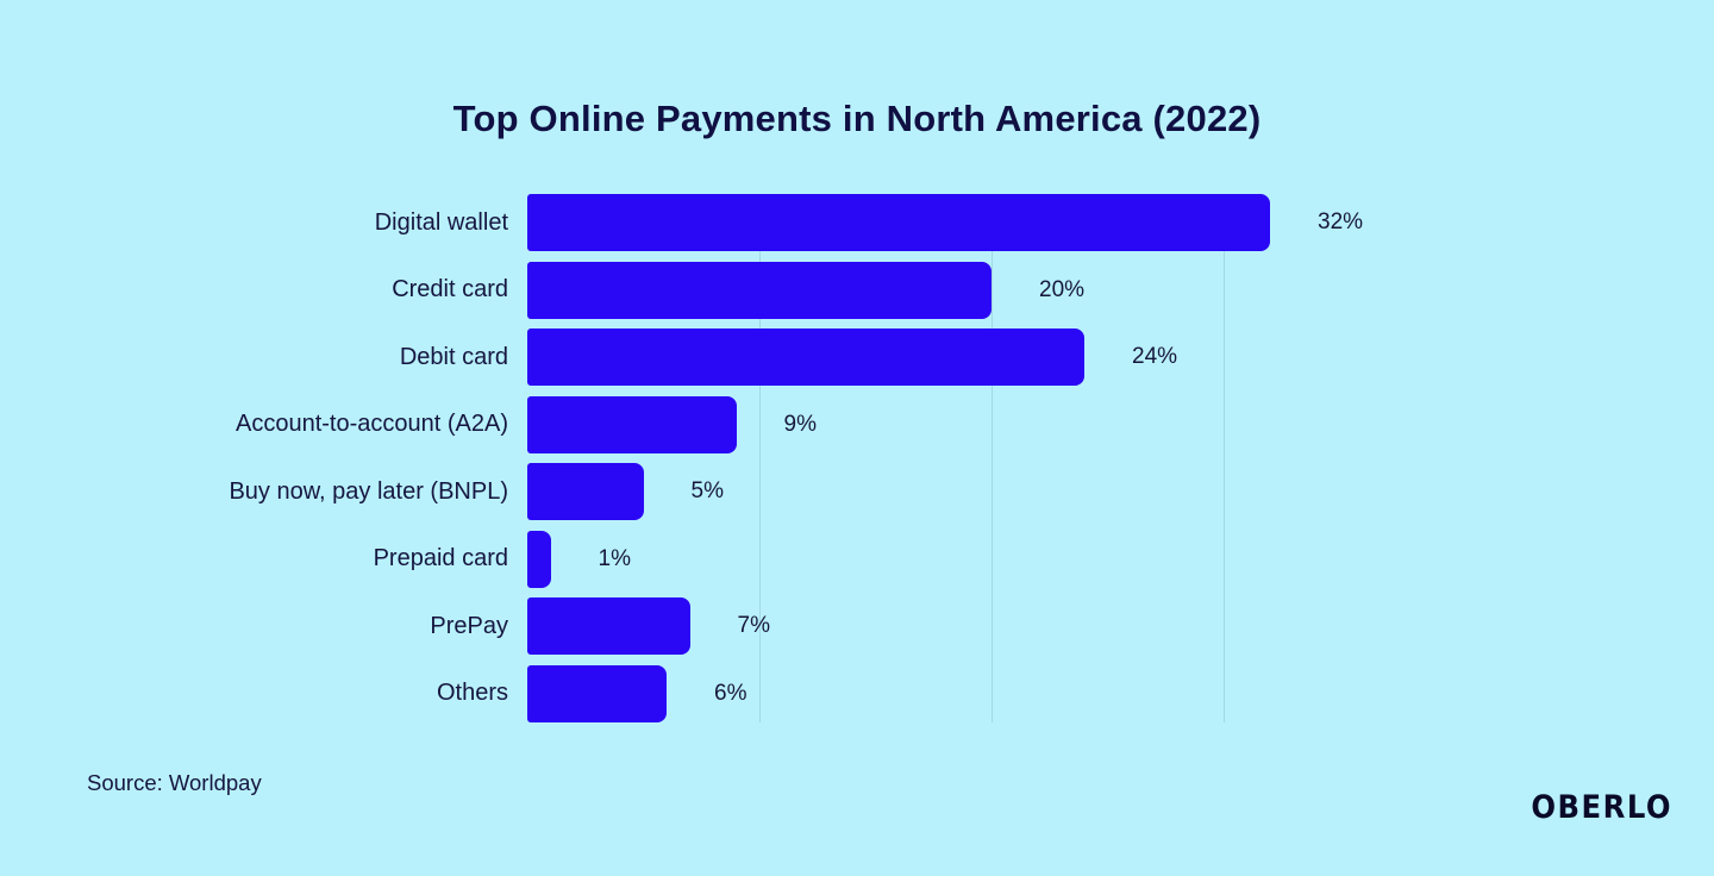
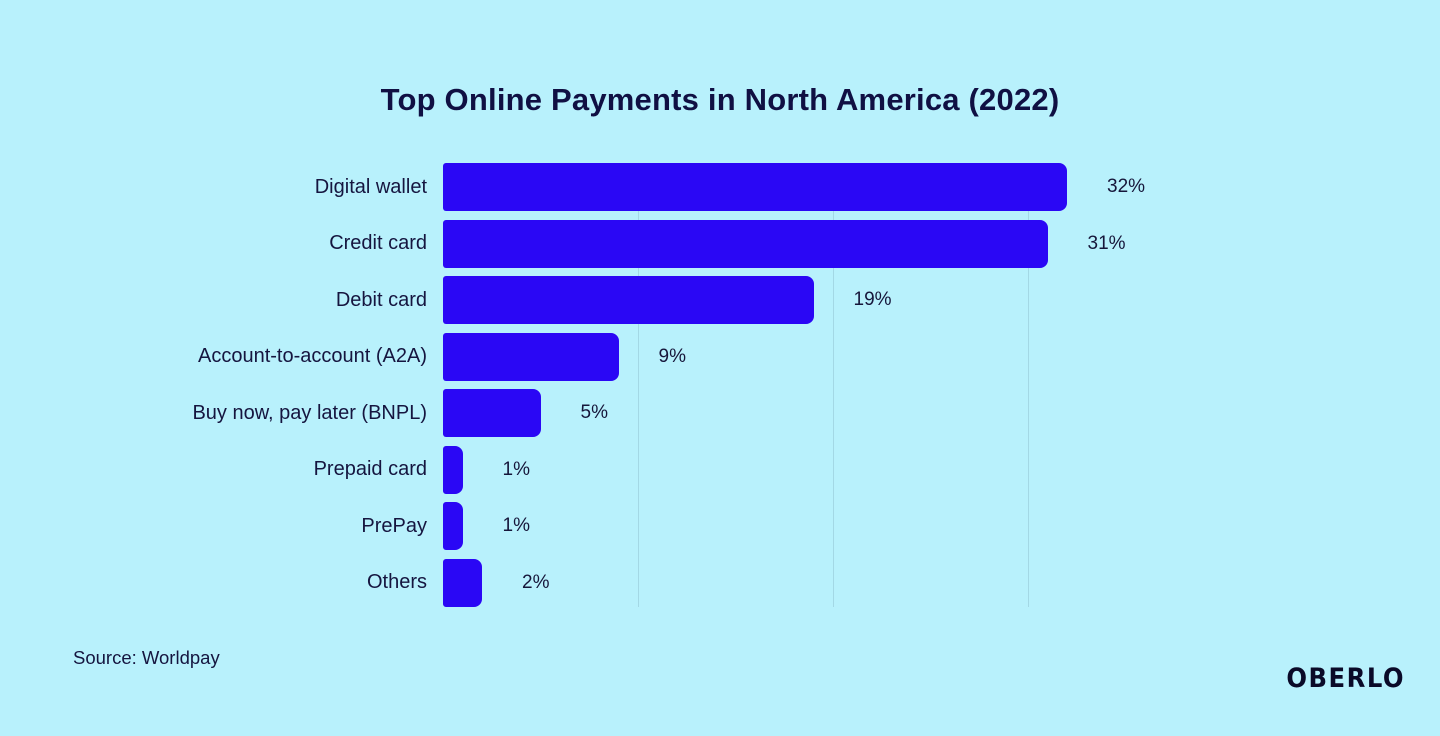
Credit card: 20% -> 31%
Debit card: 24% -> 19%
PrePay: 7% -> 1%
Others: 6% -> 2%
